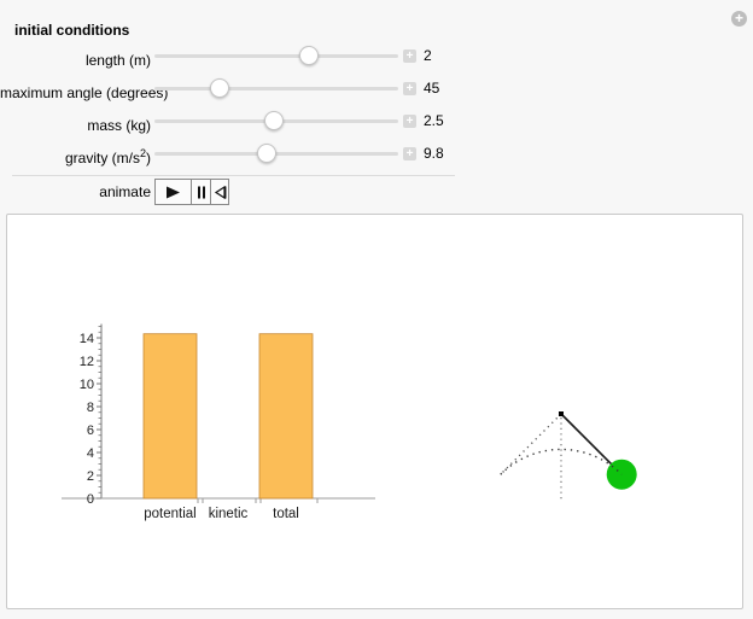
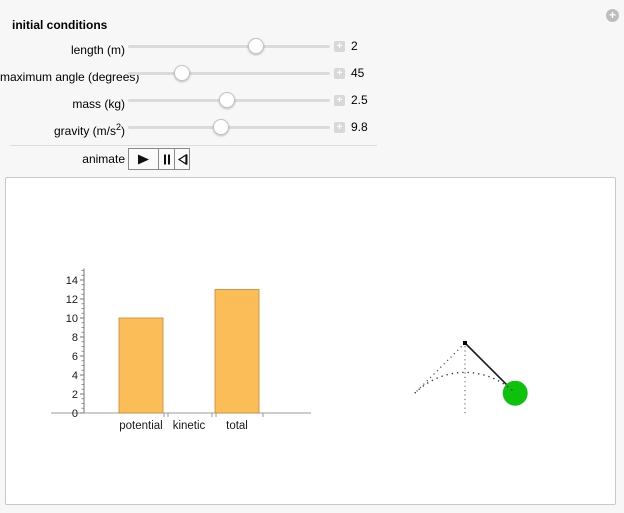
potential: 14 -> 10
total: 14 -> 13
